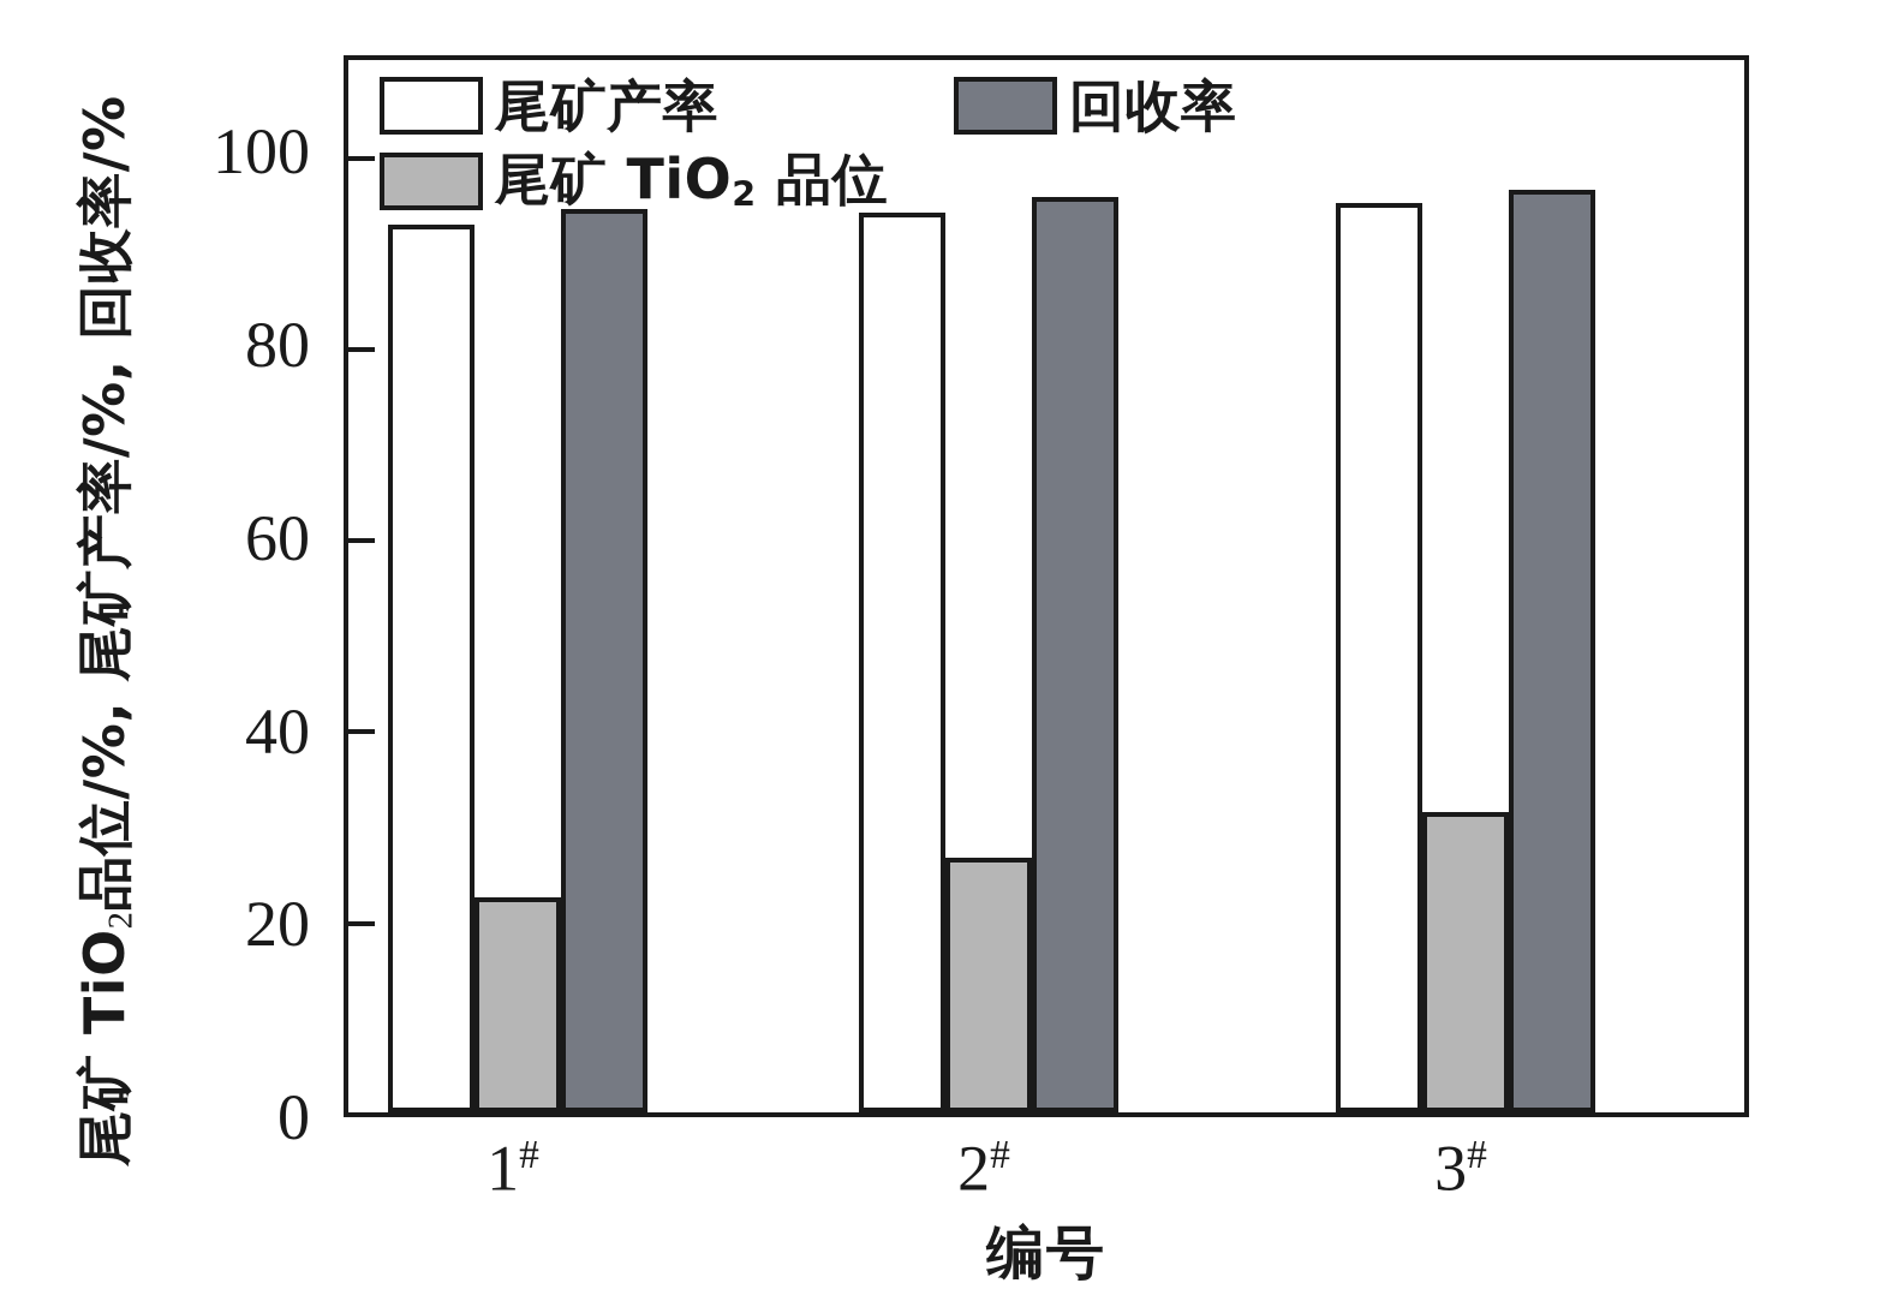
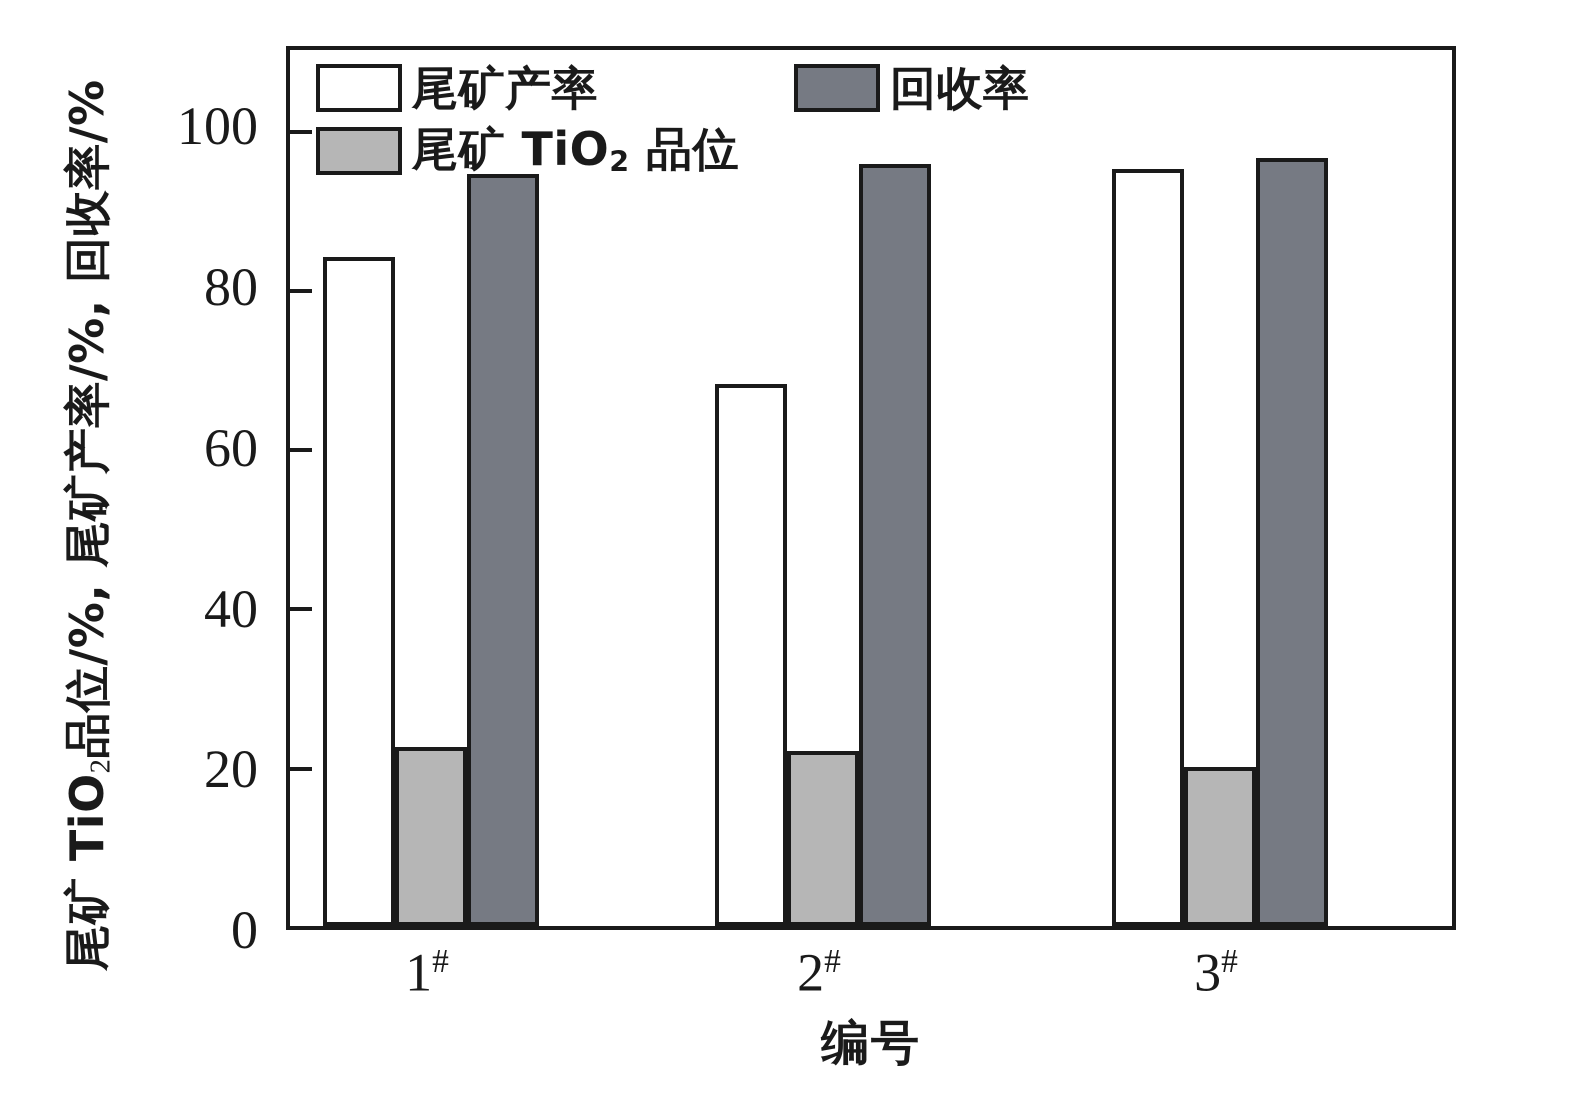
尾矿产率/1#: 93 -> 84
尾矿产率/2#: 94 -> 68
尾矿 TiO2 品位/2#: 27 -> 22
尾矿 TiO2 品位/3#: 31 -> 20
